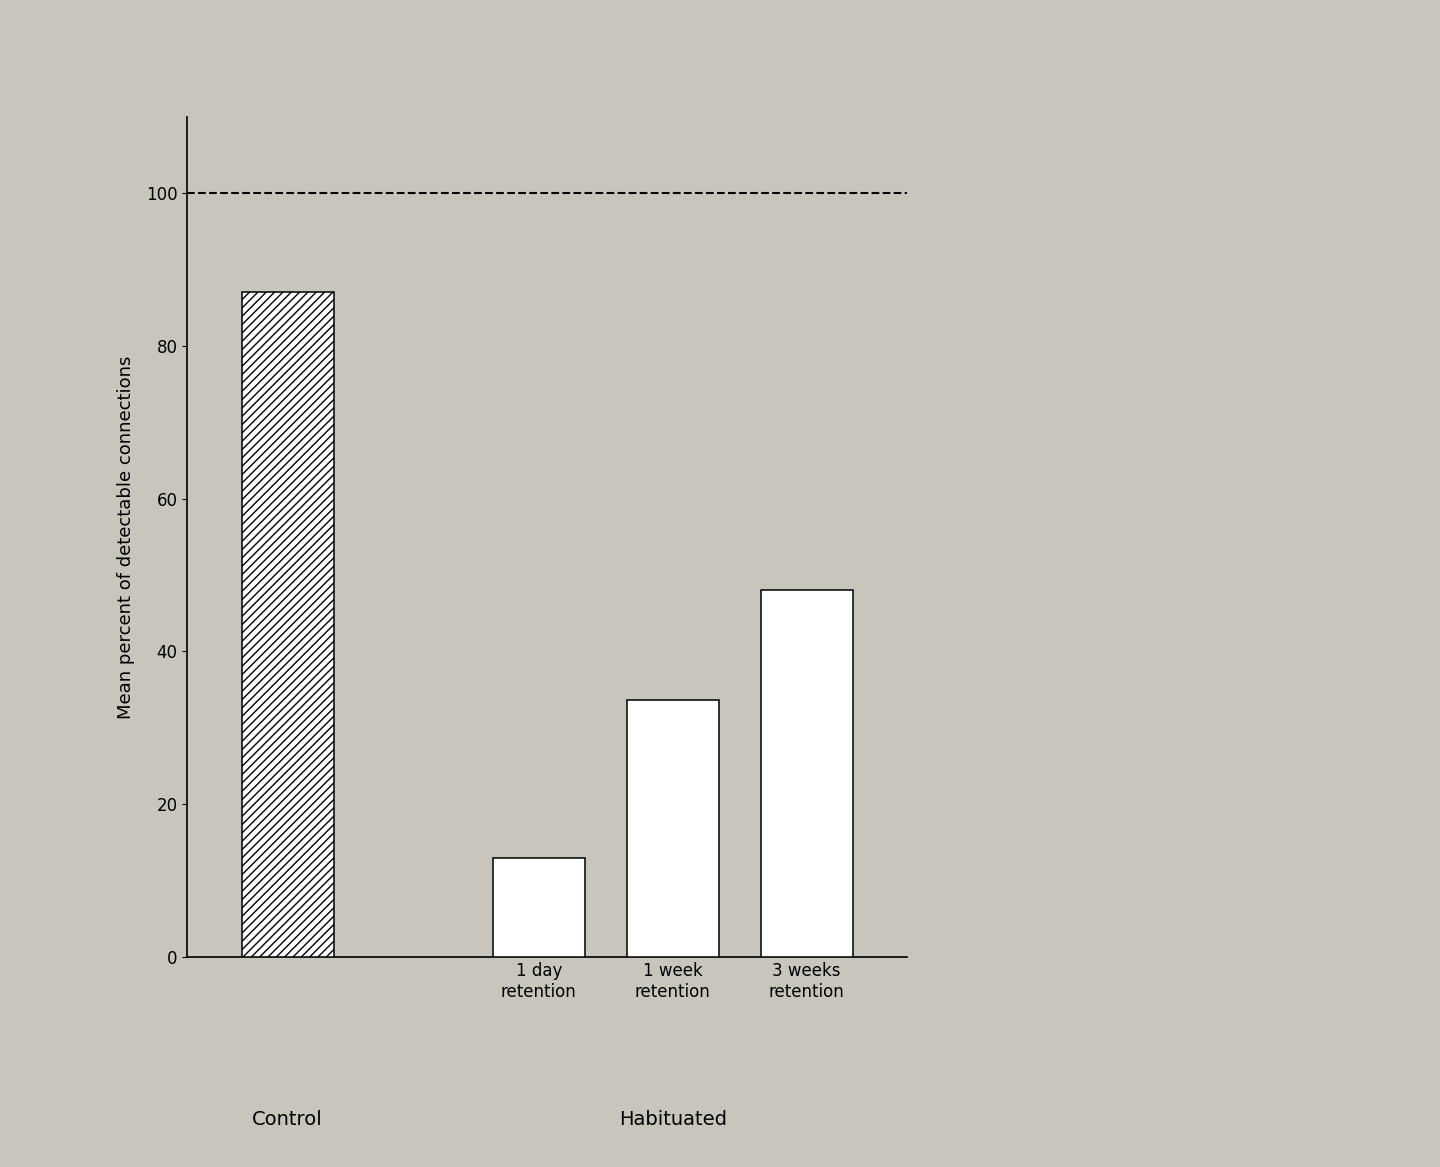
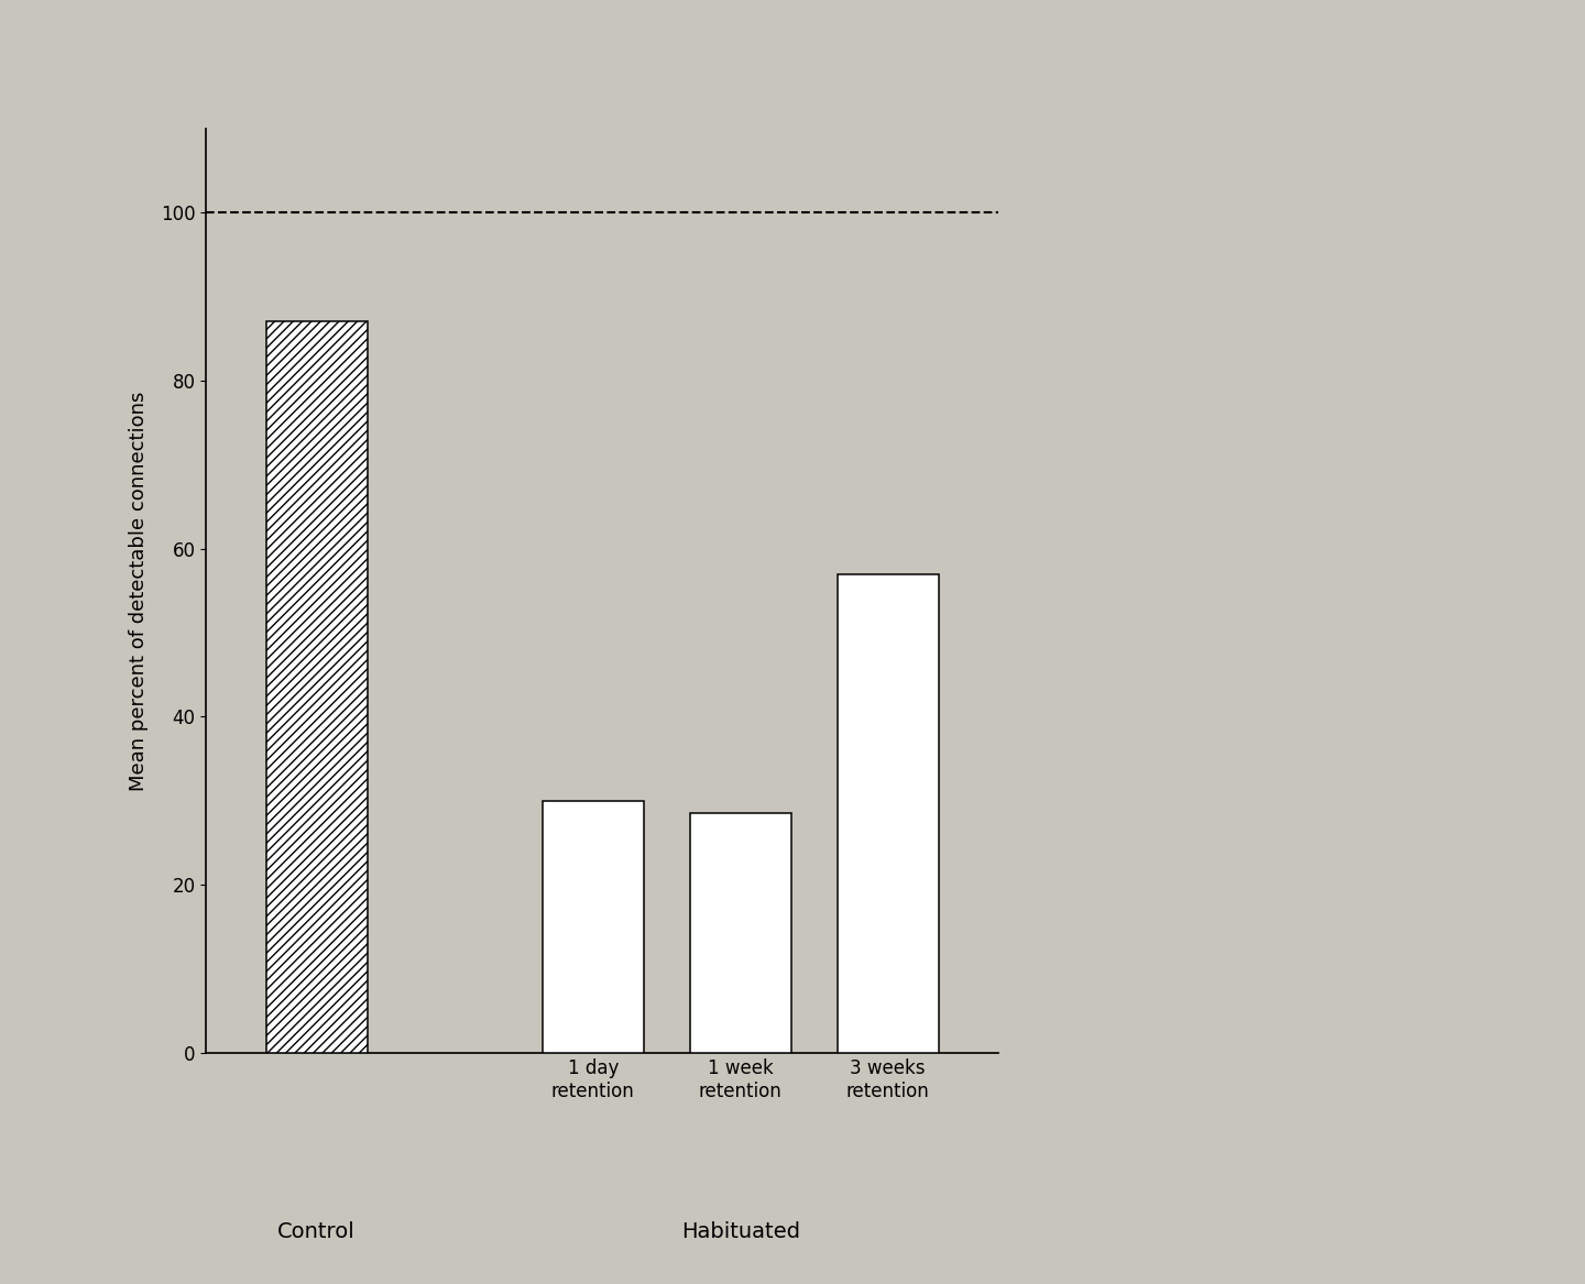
1 day retention: 13.0 -> 30.0
1 week retention: 33.6 -> 28.5
3 weeks retention: 48.0 -> 57.0
